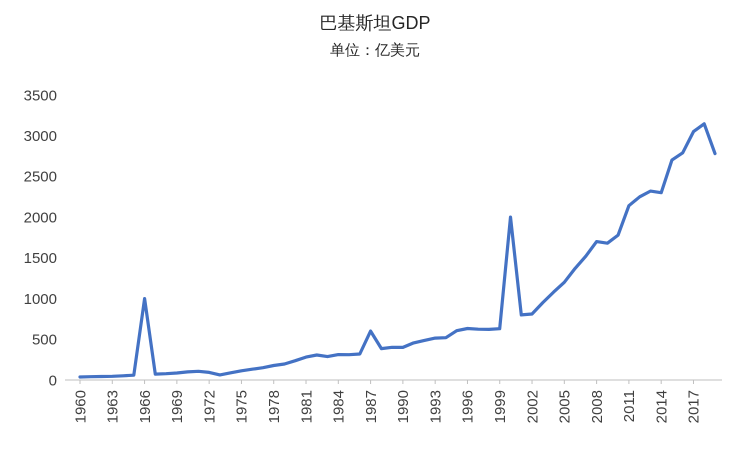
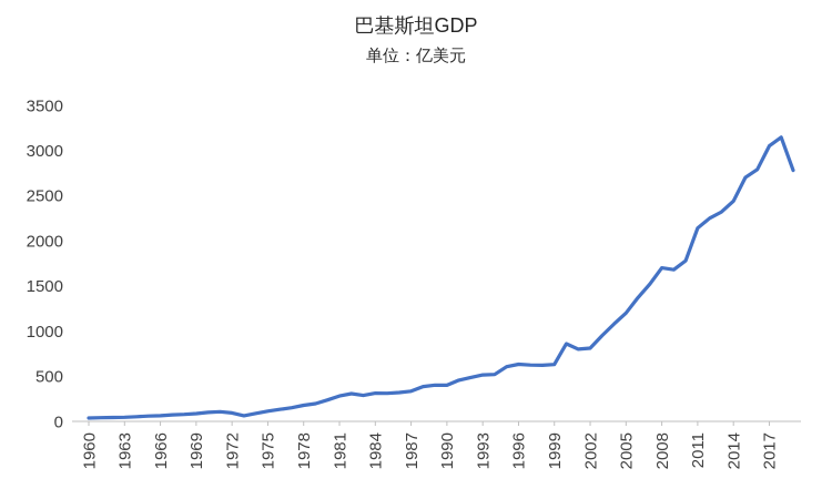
1966: 1000 -> 100
1987: 600 -> 300
2000: 2000 -> 900
2014: 2300 -> 2400
